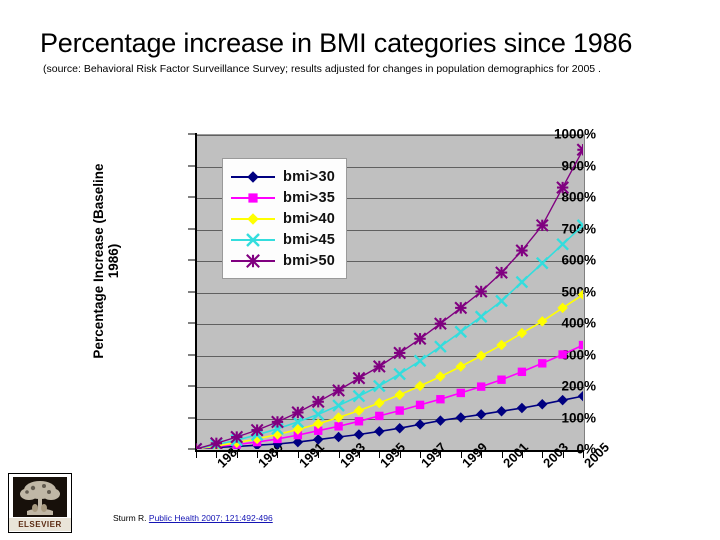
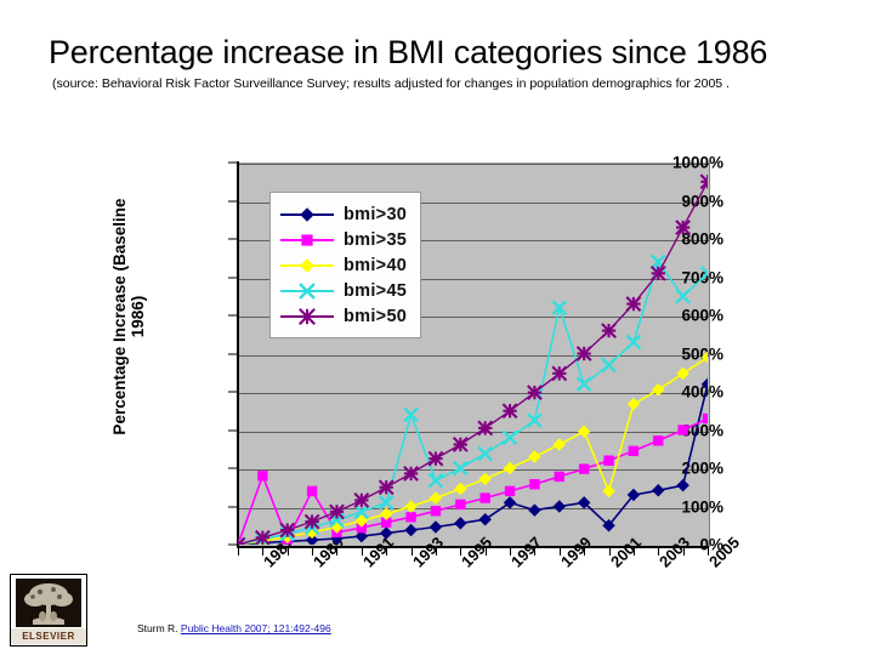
bmi>35/1987: 10% -> 180%
bmi>35/1989: 20% -> 140%
bmi>45/1993: 140% -> 340%
bmi>30/1997: 80% -> 110%
bmi>45/1999: 370% -> 620%
bmi>30/2001: 120% -> 50%
bmi>40/2001: 330% -> 140%
bmi>45/2003: 590% -> 740%
bmi>30/2005: 170% -> 420%
